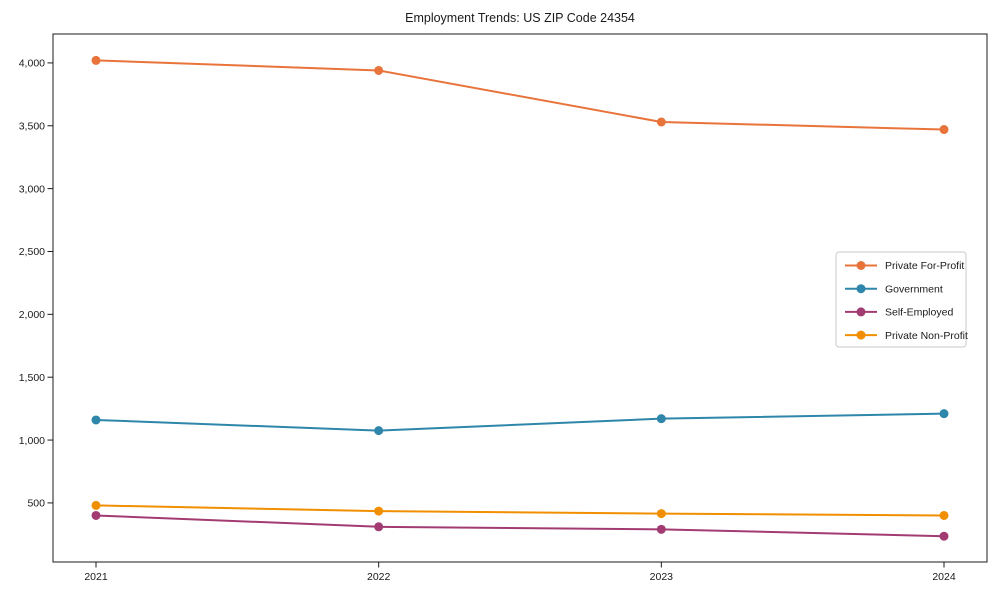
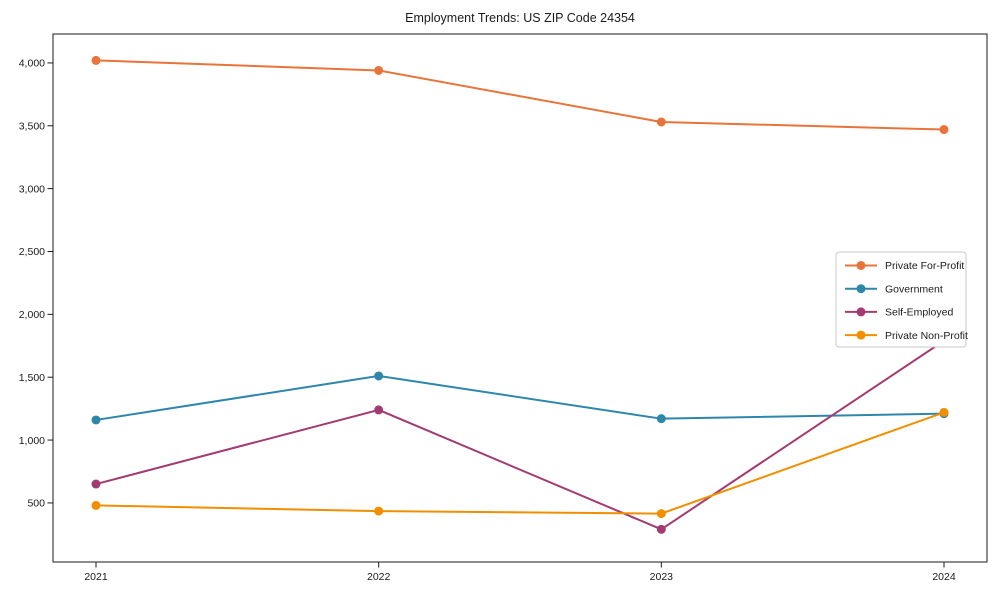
Self-Employed/2021: 400 -> 650
Government/2022: 1080 -> 1510
Self-Employed/2022: 310 -> 1240
Self-Employed/2024: 240 -> 1790
Private Non-Profit/2024: 400 -> 1220
